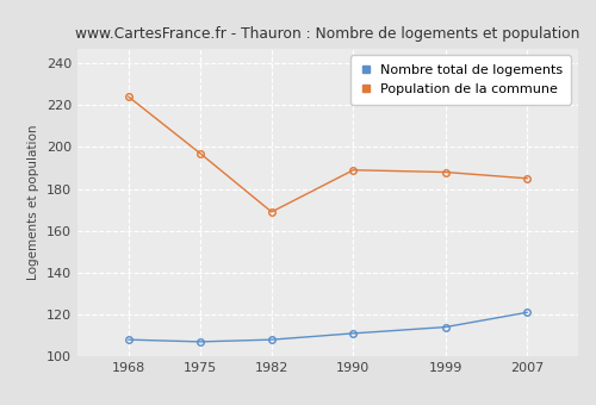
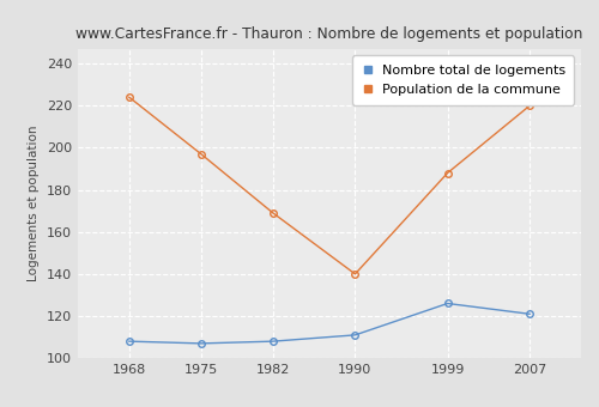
Population de la commune/1990: 189 -> 140
Nombre total de logements/1999: 114 -> 126
Population de la commune/2007: 185 -> 220
